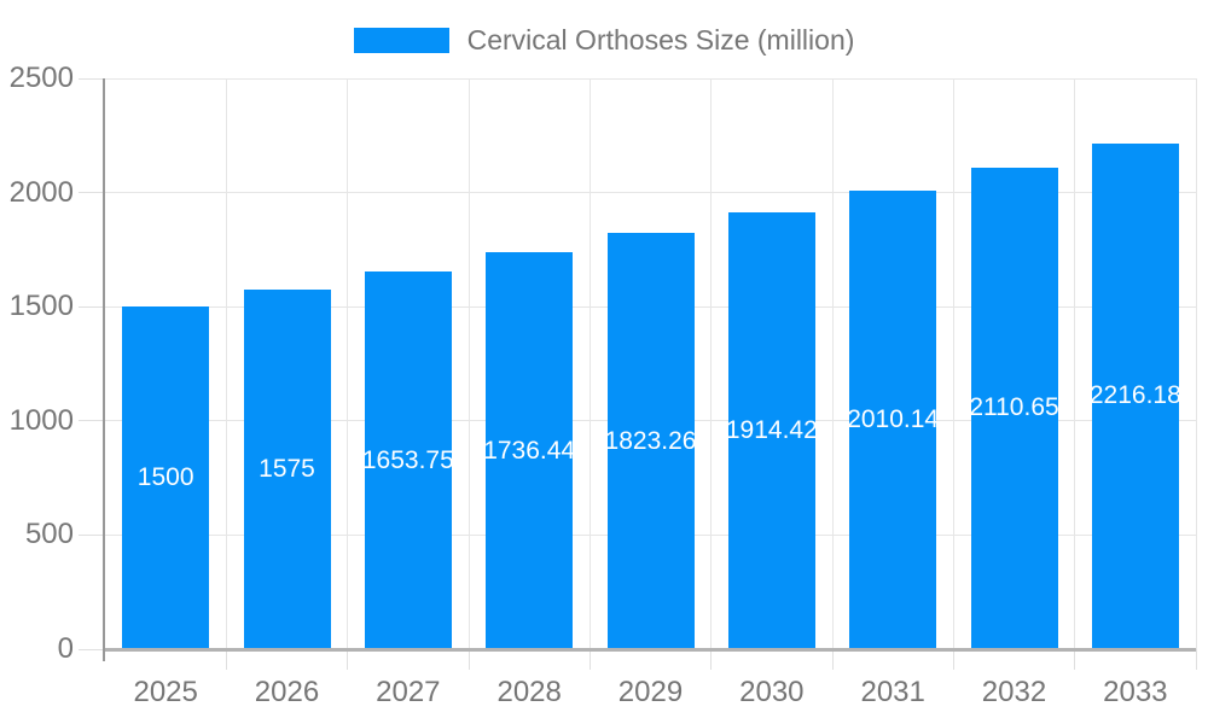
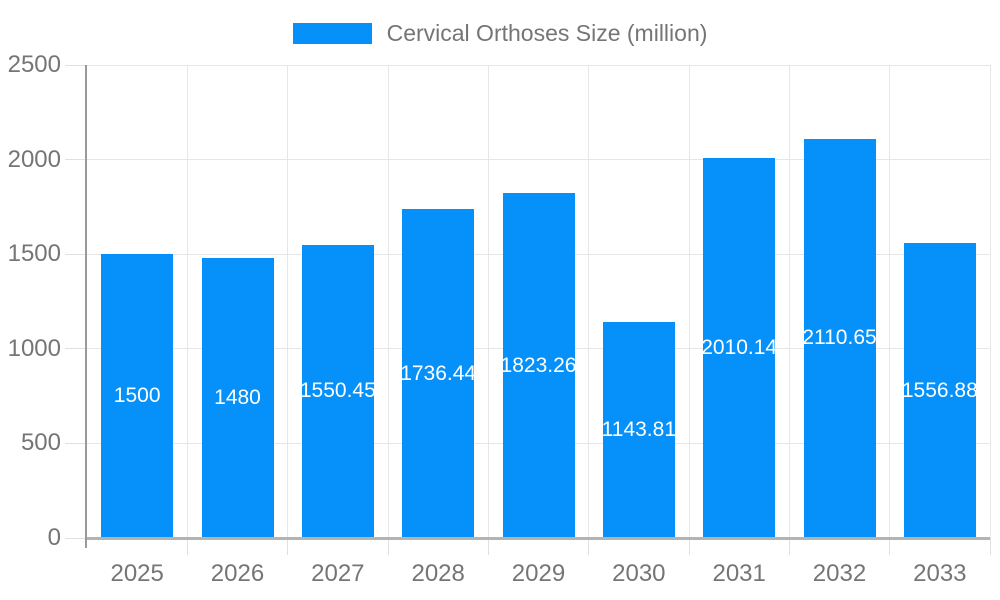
2026: 1575 -> 1480
2027: 1653.75 -> 1550.45
2030: 1914.42 -> 1143.81
2033: 2216.18 -> 1556.88
